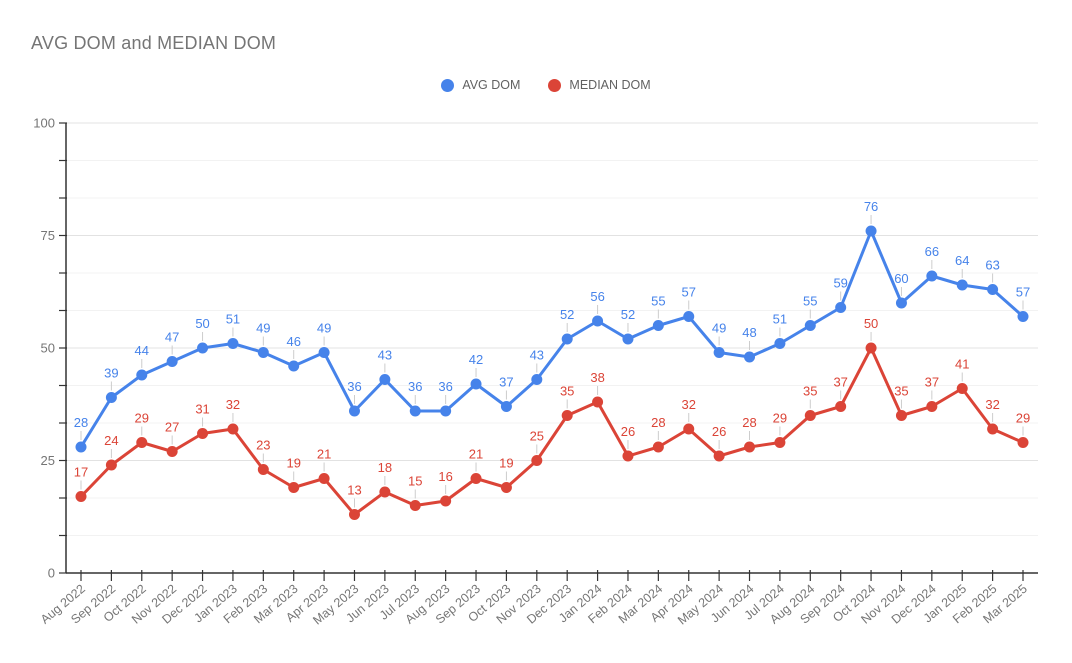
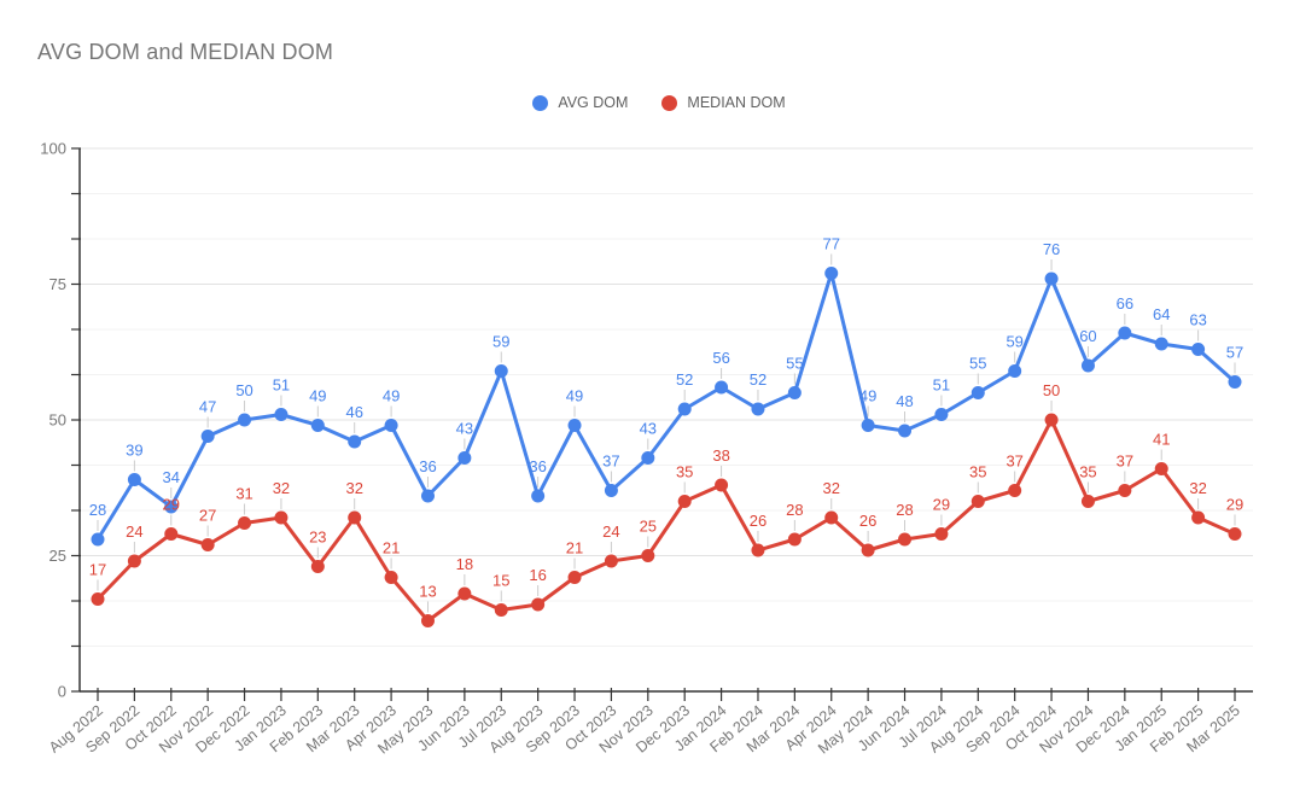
AVG DOM/Oct 2022: 44 -> 34
MEDIAN DOM/Mar 2023: 19 -> 32
AVG DOM/Jul 2023: 36 -> 59
AVG DOM/Sep 2023: 42 -> 49
MEDIAN DOM/Oct 2023: 19 -> 24
AVG DOM/Apr 2024: 57 -> 77
